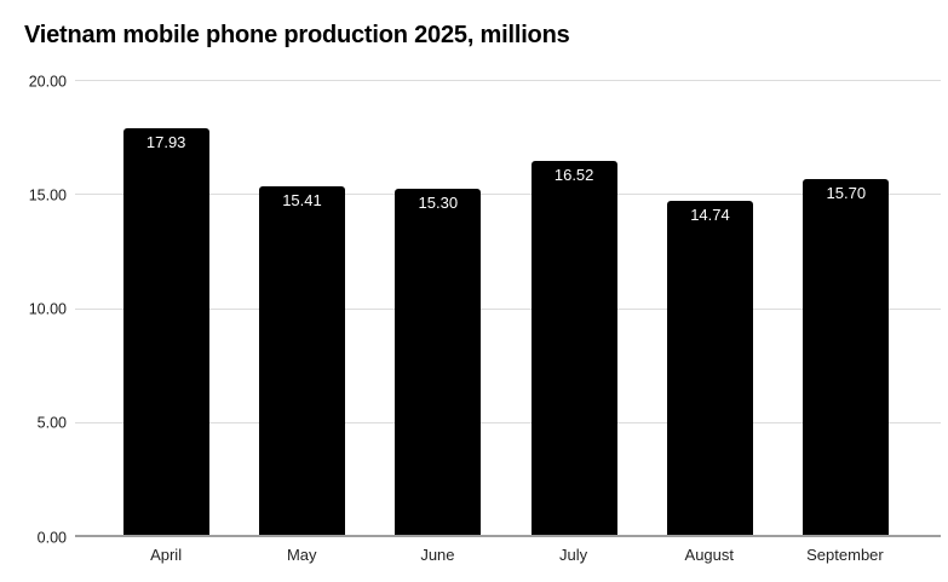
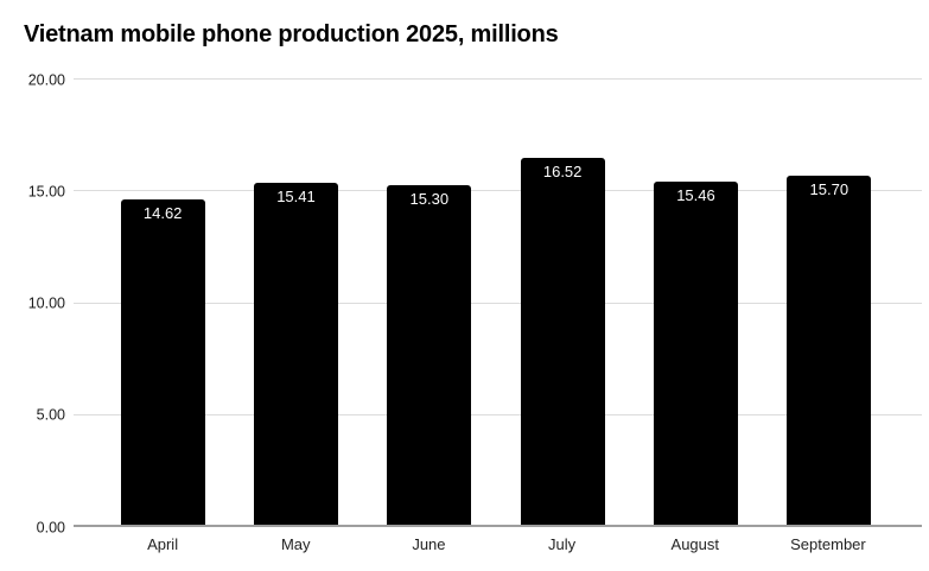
April: 17.93 -> 14.62
August: 14.74 -> 15.46
